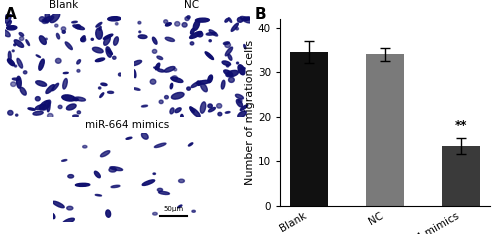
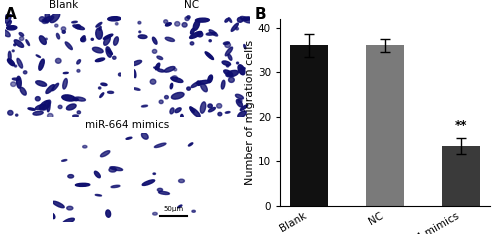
Blank: 34.5 -> 36.0
NC: 34.0 -> 36.0
